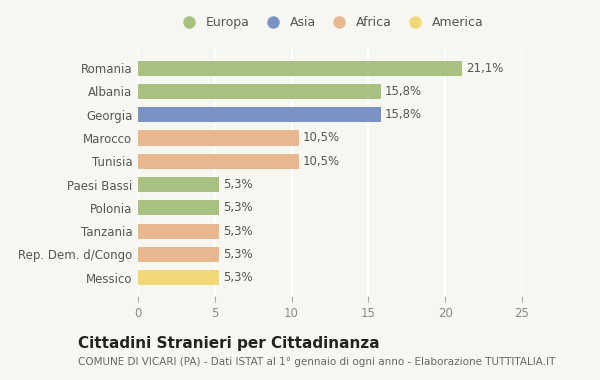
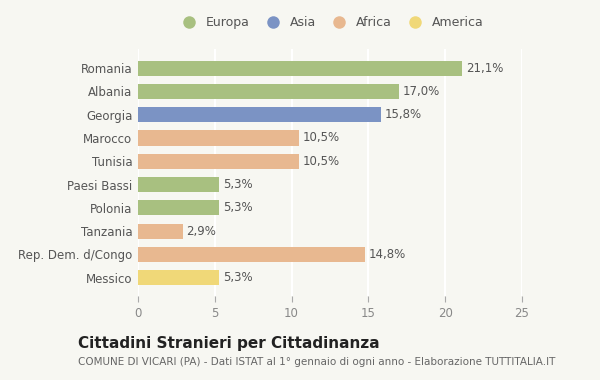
Albania: 15,8% -> 17,0%
Tanzania: 5,3% -> 2,9%
Rep. Dem. d/Congo: 5,3% -> 14,8%
